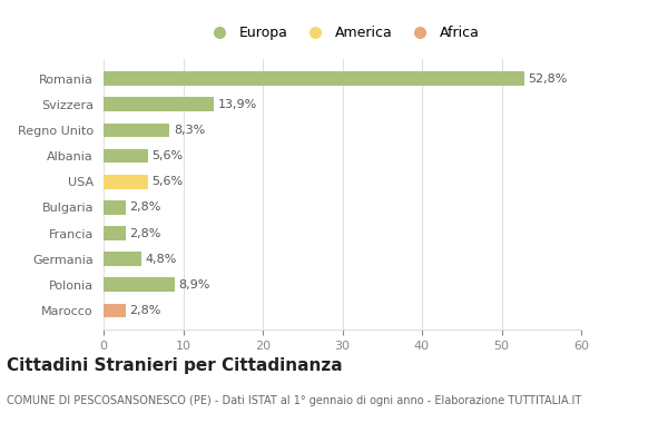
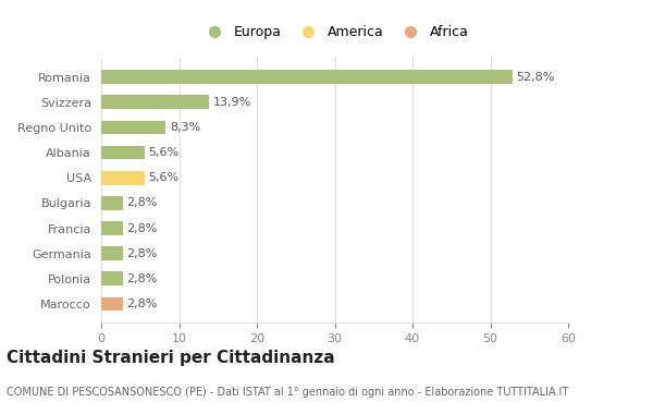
Germania: 4,8% -> 2,8%
Polonia: 8,9% -> 2,8%
